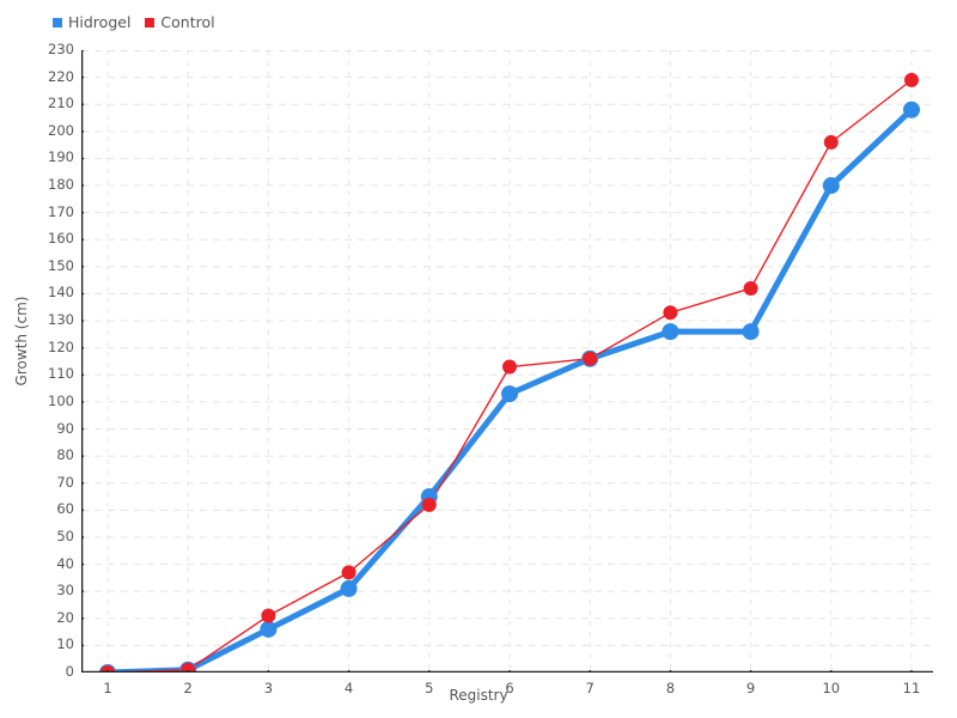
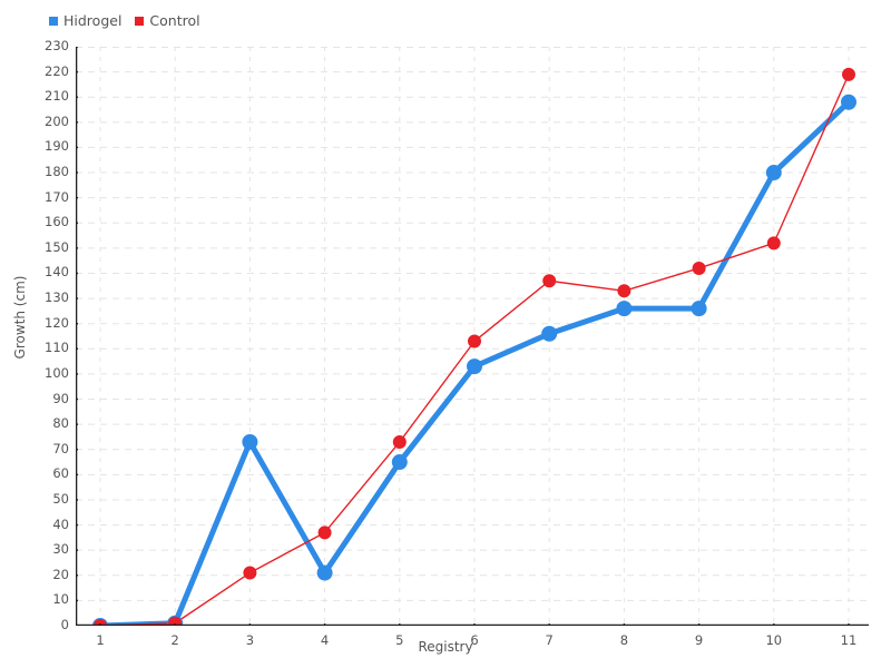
Hidrogel/3: 16 -> 73
Hidrogel/4: 31 -> 21
Control/5: 62 -> 73
Control/7: 116 -> 137
Control/10: 196 -> 152
